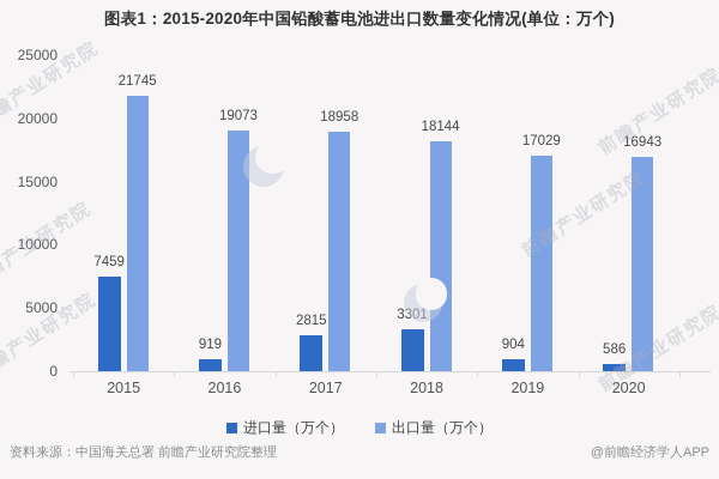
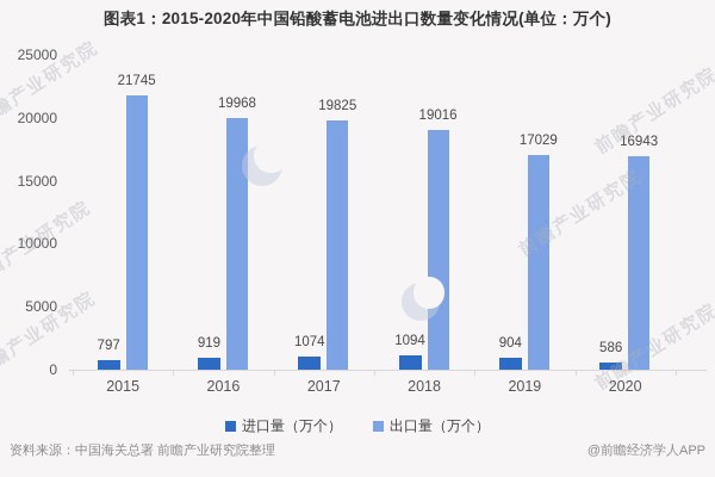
进口量（万个）/2015: 7459 -> 797
出口量（万个）/2016: 19073 -> 19968
进口量（万个）/2017: 2815 -> 1074
出口量（万个）/2017: 18958 -> 19825
进口量（万个）/2018: 3301 -> 1094
出口量（万个）/2018: 18144 -> 19016
